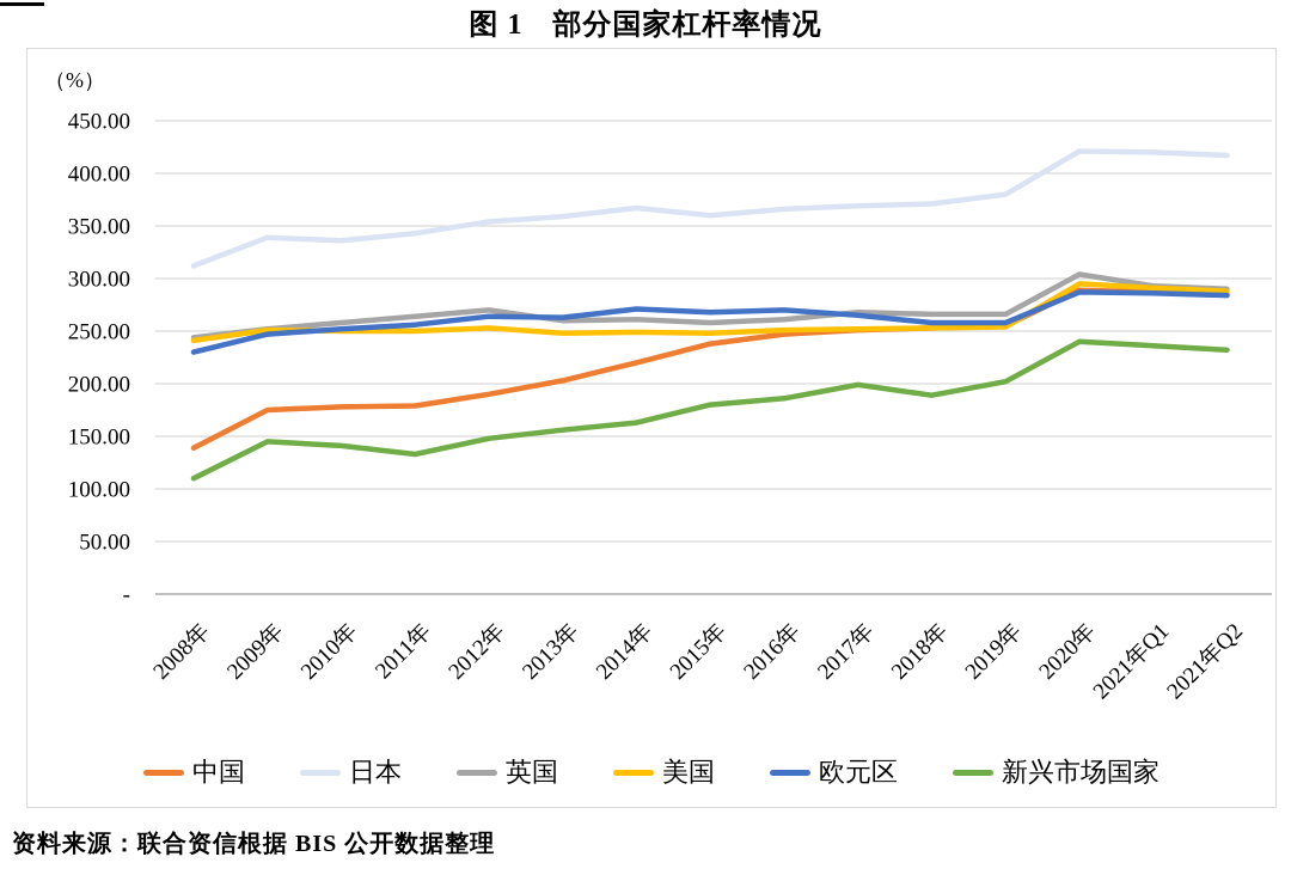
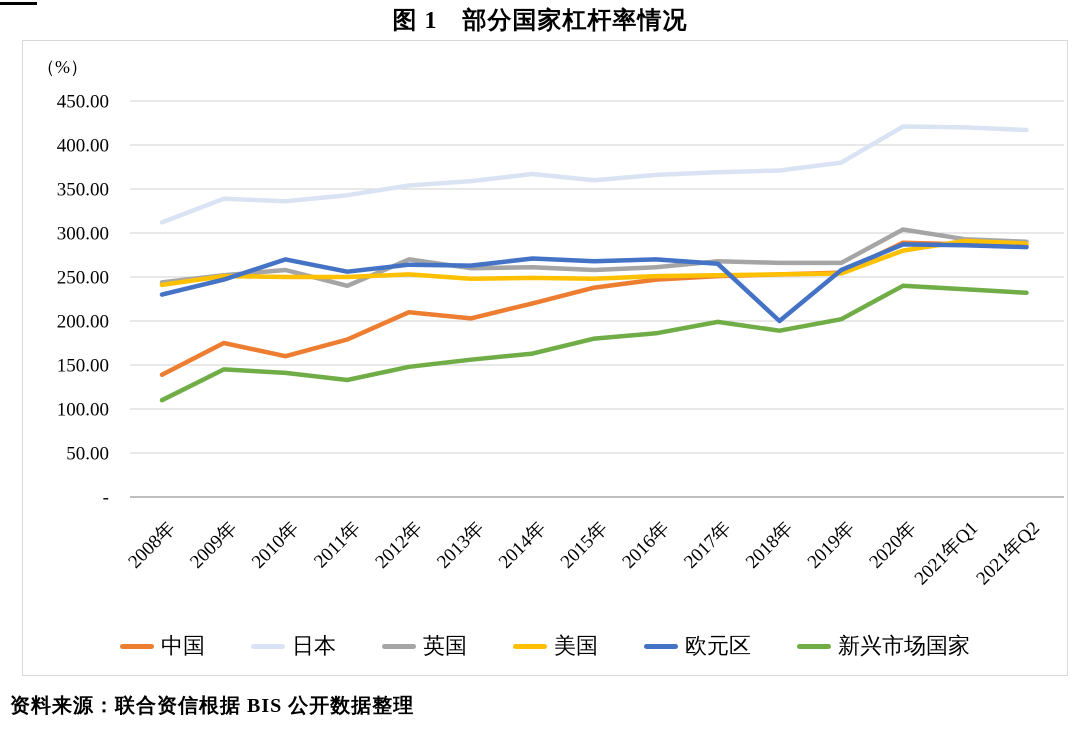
中国/2010年: 180 -> 160
欧元区/2010年: 250 -> 270
英国/2011年: 260 -> 240
中国/2012年: 190 -> 210
欧元区/2018年: 260 -> 200
美国/2020年: 300 -> 280
